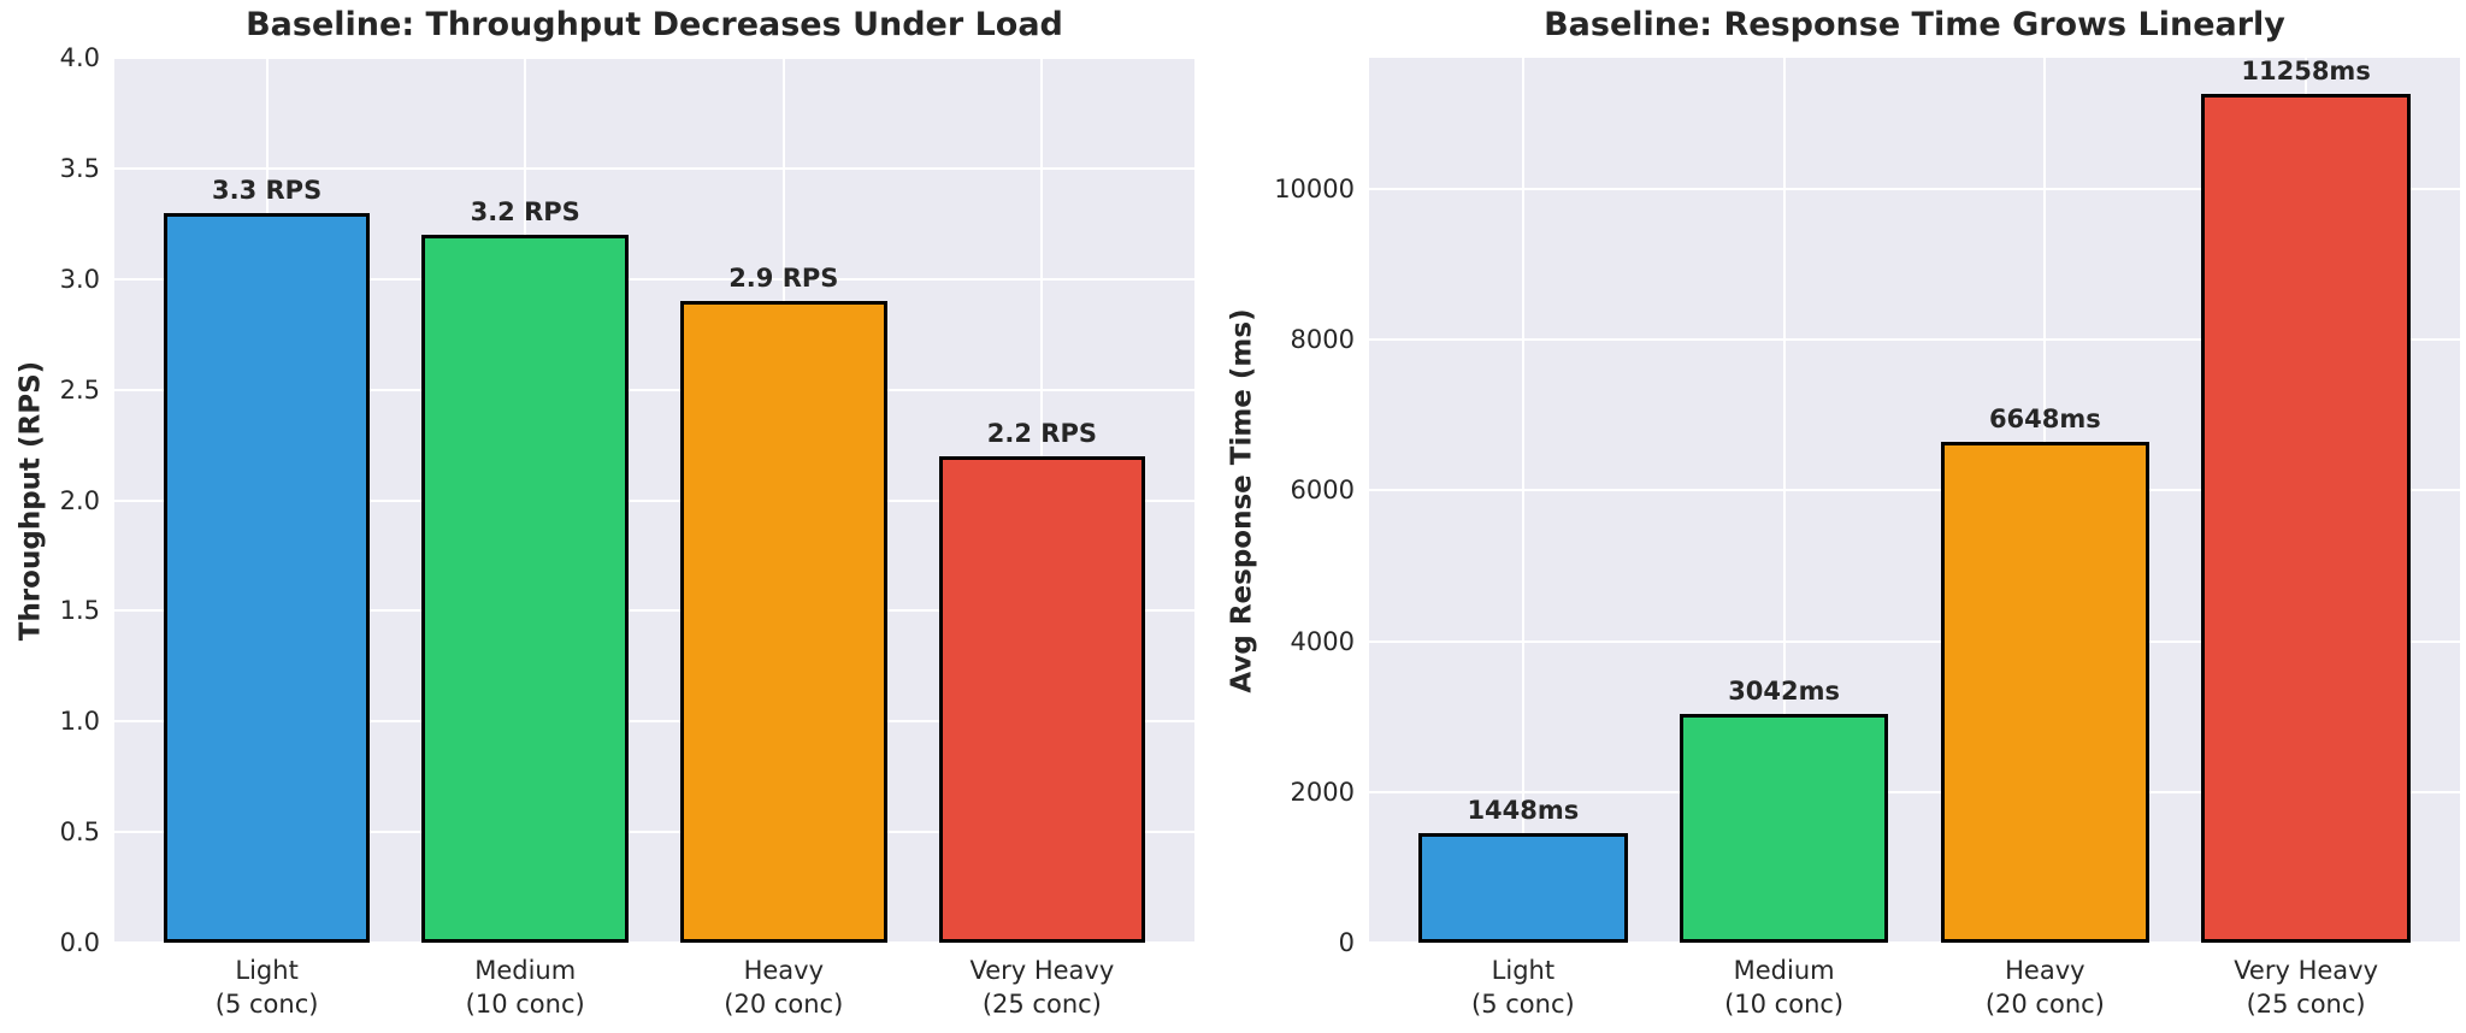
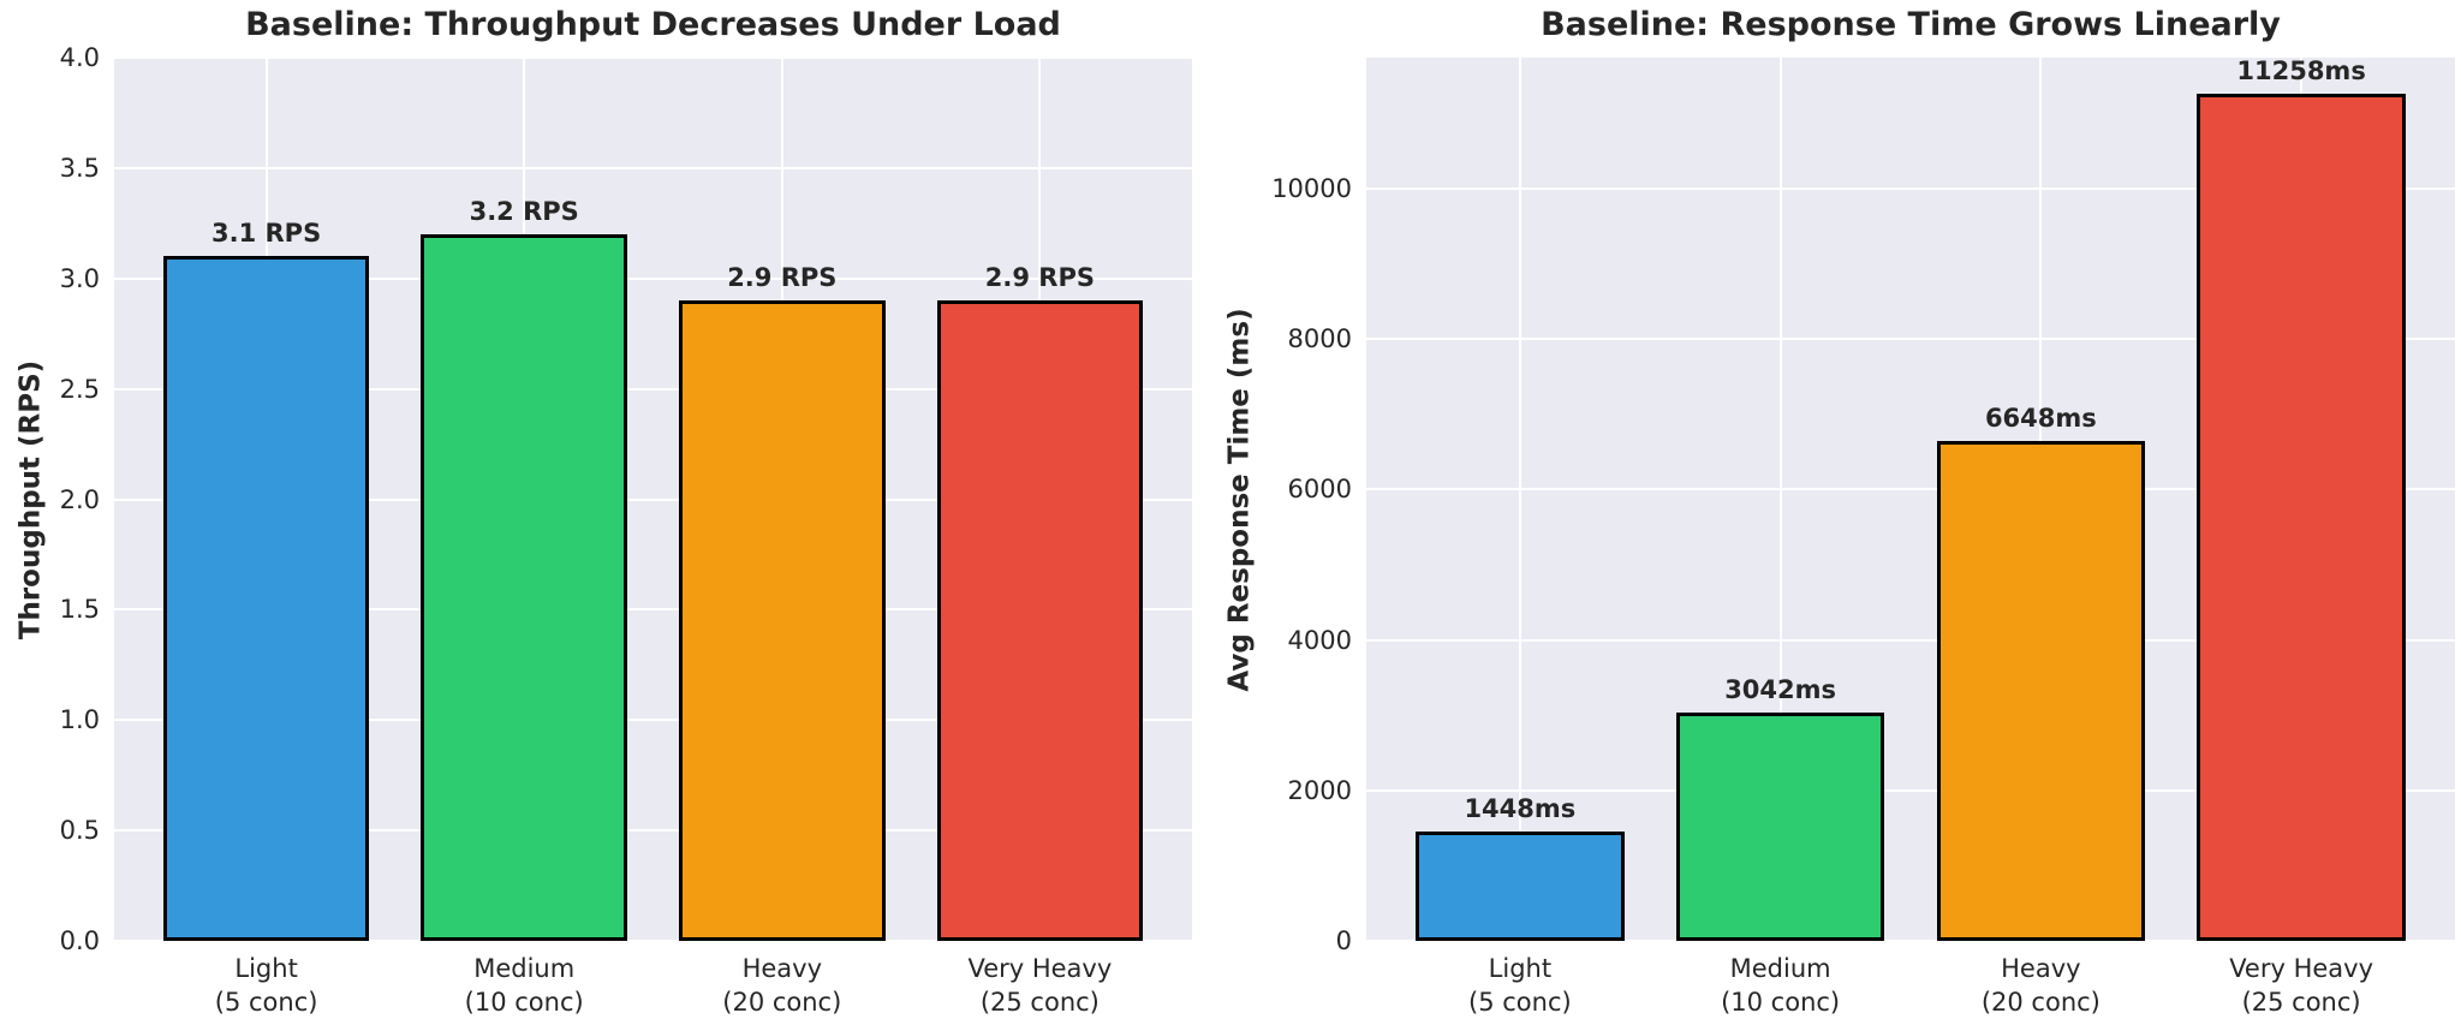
Baseline: Throughput Decreases Under Load/Light (5 conc): 3.3 -> 3.1
Baseline: Throughput Decreases Under Load/Very Heavy (25 conc): 2.2 -> 2.9
